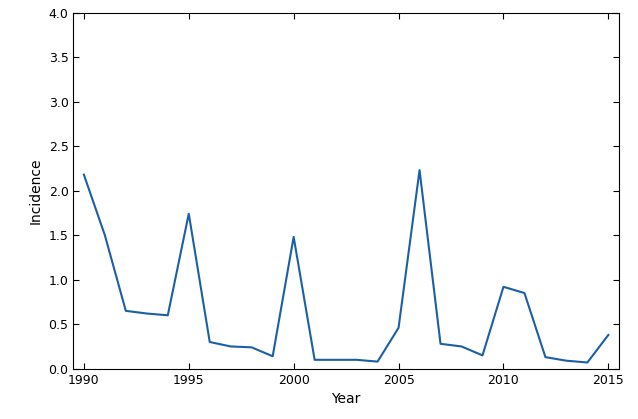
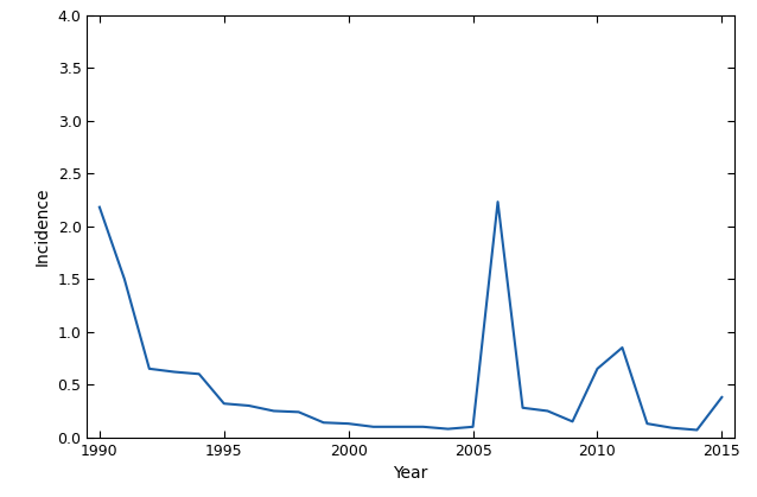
1995: 1.74 -> 0.32
2000: 1.48 -> 0.13
2005: 0.46 -> 0.10
2010: 0.92 -> 0.65
